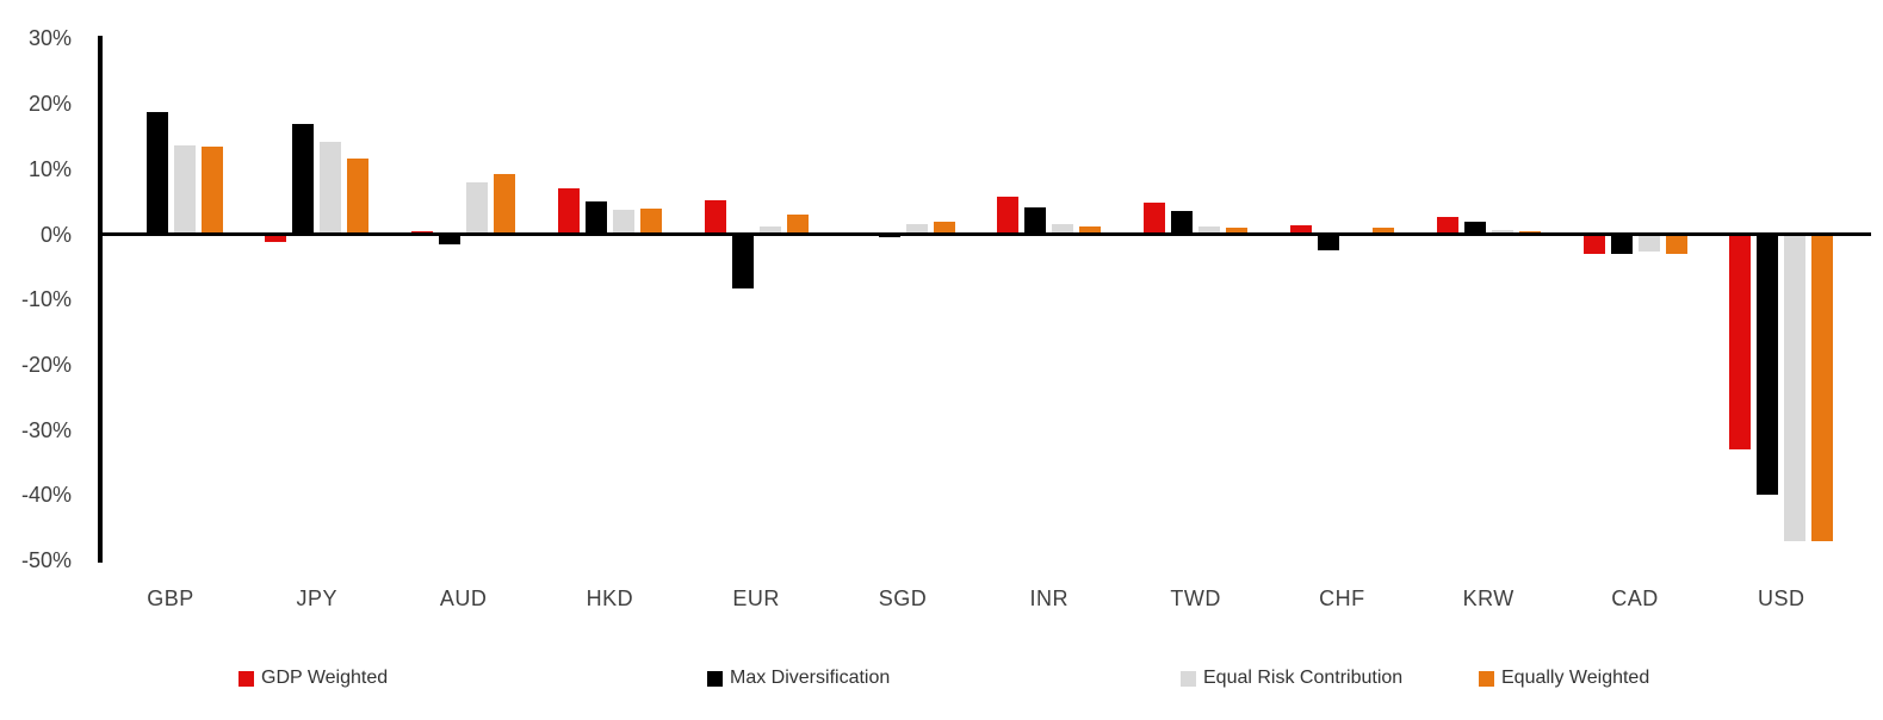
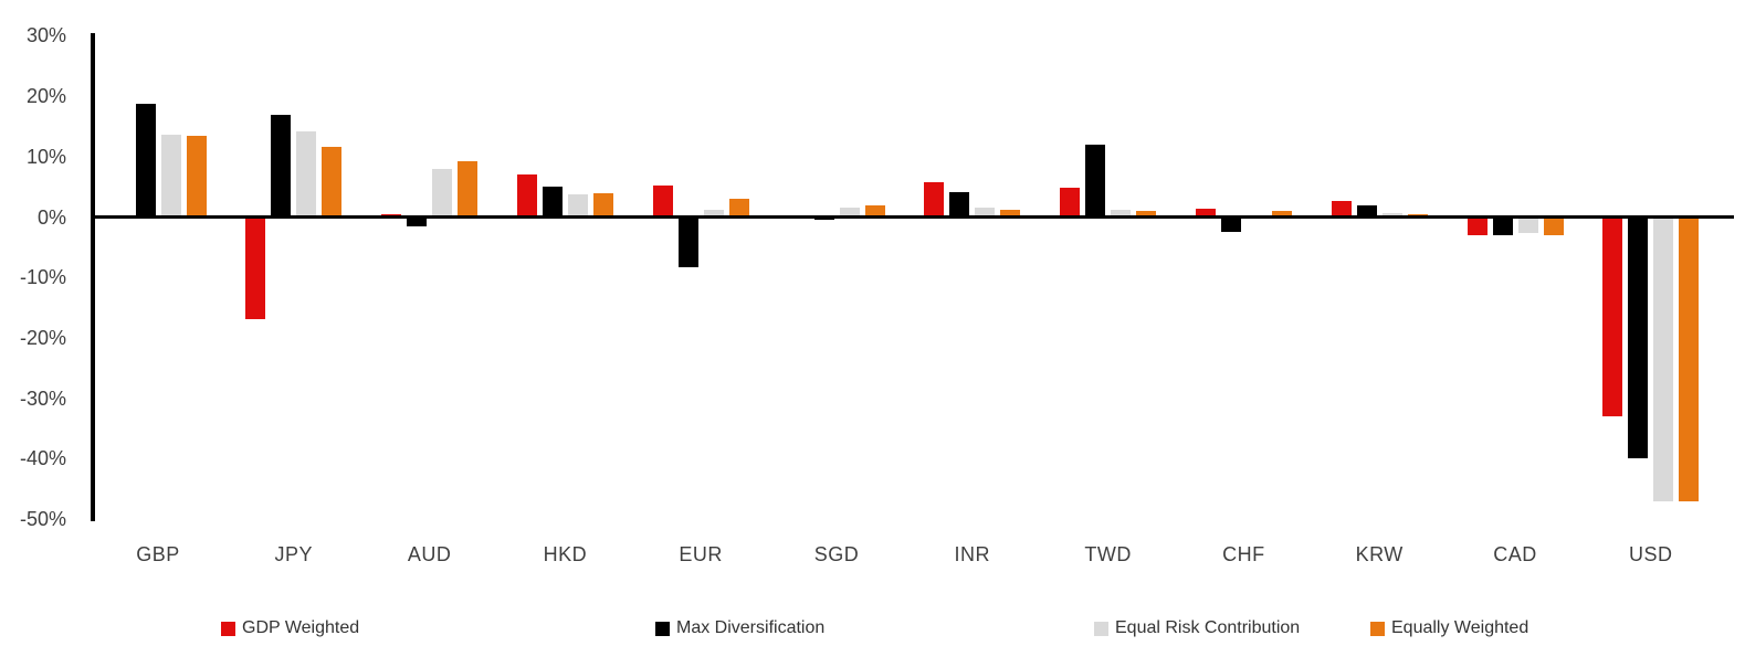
GDP Weighted/JPY: -1% -> -17%
Max Diversification/TWD: 4% -> 12%
